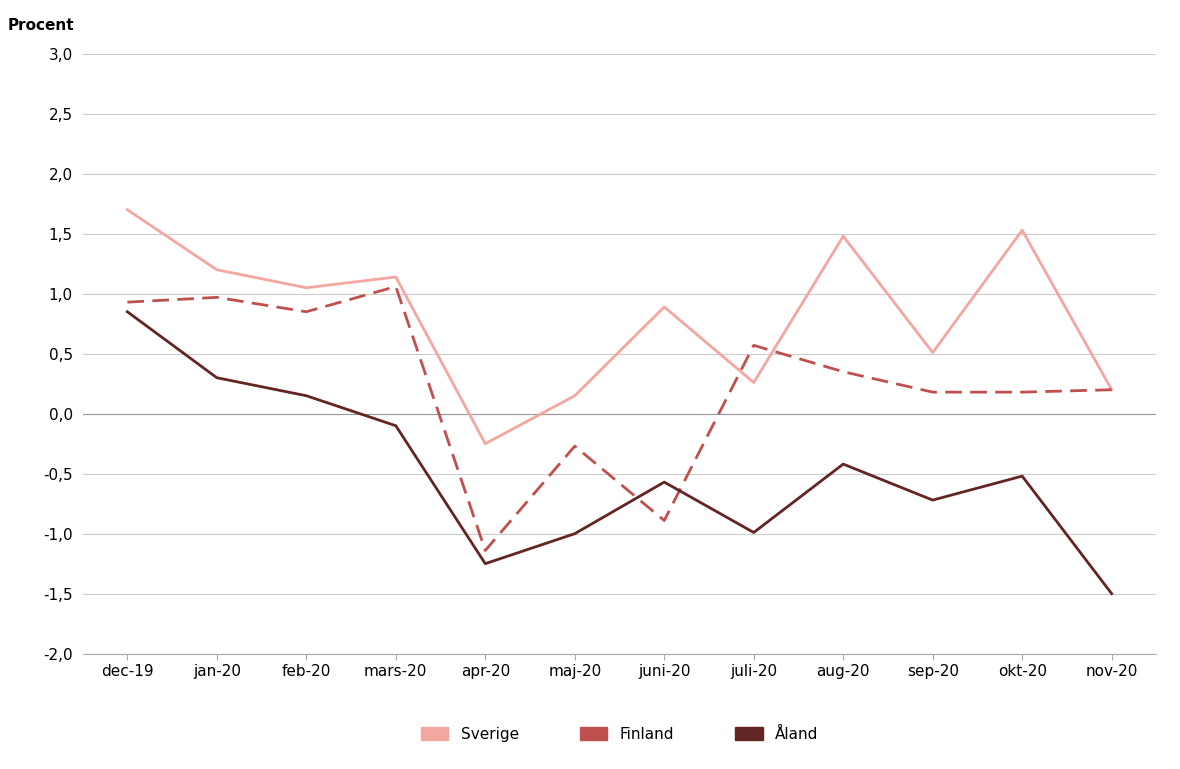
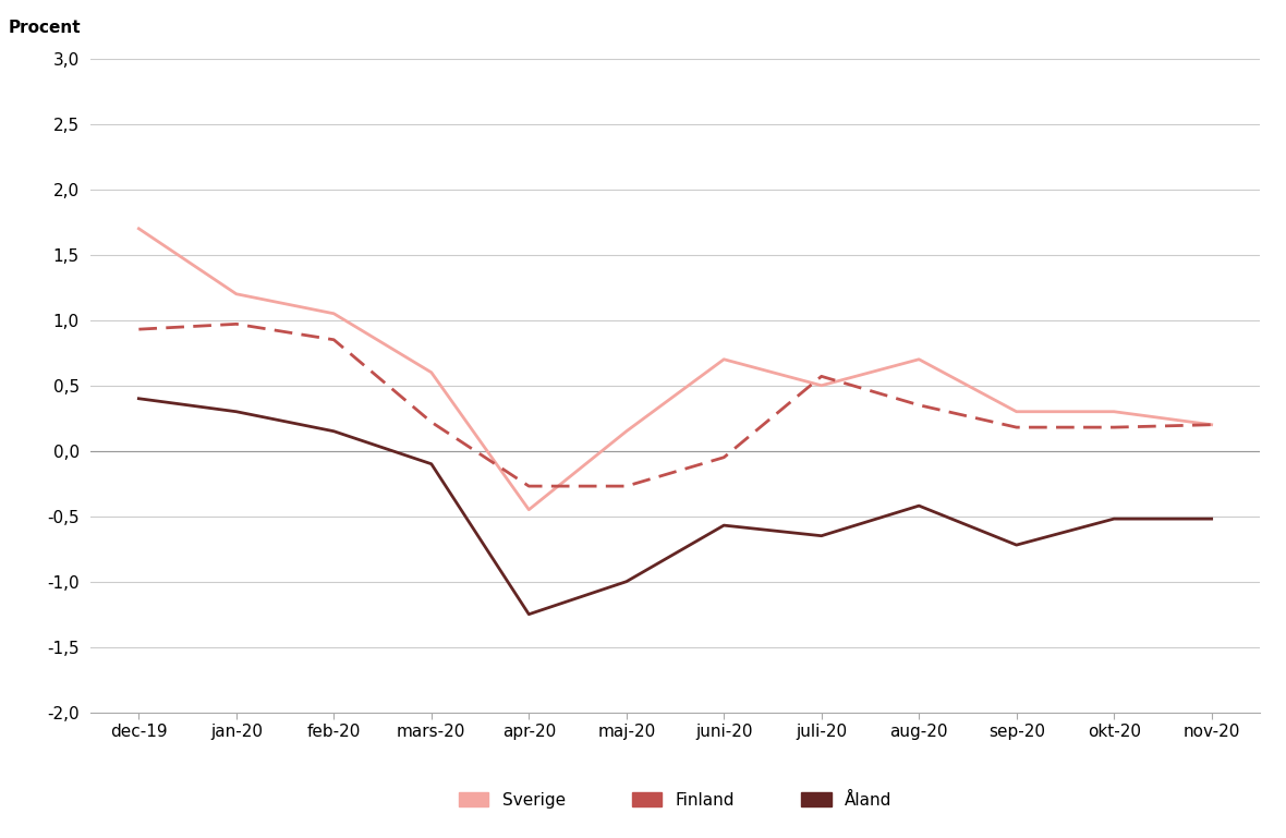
Åland/dec-19: 0,85 -> 0,40
Sverige/mars-20: 1,14 -> 0,60
Finland/mars-20: 1,06 -> 0,22
Sverige/apr-20: -0,25 -> -0,45
Finland/apr-20: -1,14 -> -0,27
Sverige/juni-20: 0,89 -> 0,70
Finland/juni-20: -0,89 -> -0,05
Sverige/juli-20: 0,26 -> 0,50
Åland/juli-20: -0,99 -> -0,65
Sverige/aug-20: 1,48 -> 0,70
Sverige/sep-20: 0,51 -> 0,30
Sverige/okt-20: 1,53 -> 0,30
Åland/nov-20: -1,50 -> -0,52
